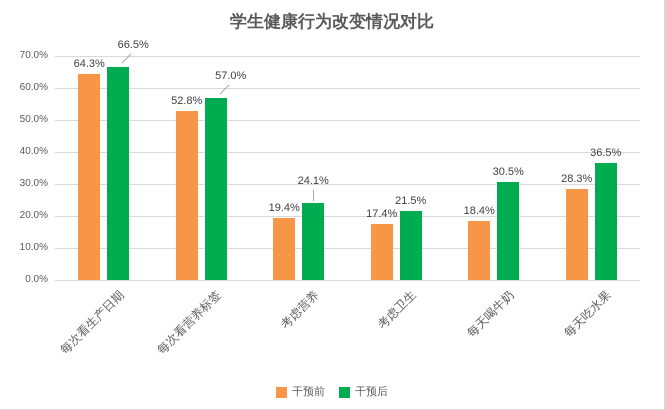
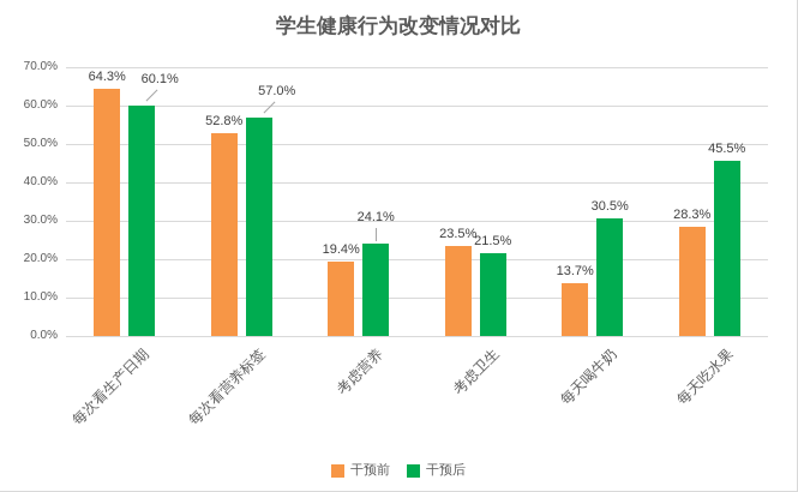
干预后/每次看生产日期: 66.5% -> 60.1%
干预前/考虑卫生: 17.4% -> 23.5%
干预前/每天喝牛奶: 18.4% -> 13.7%
干预后/每天吃水果: 36.5% -> 45.5%
